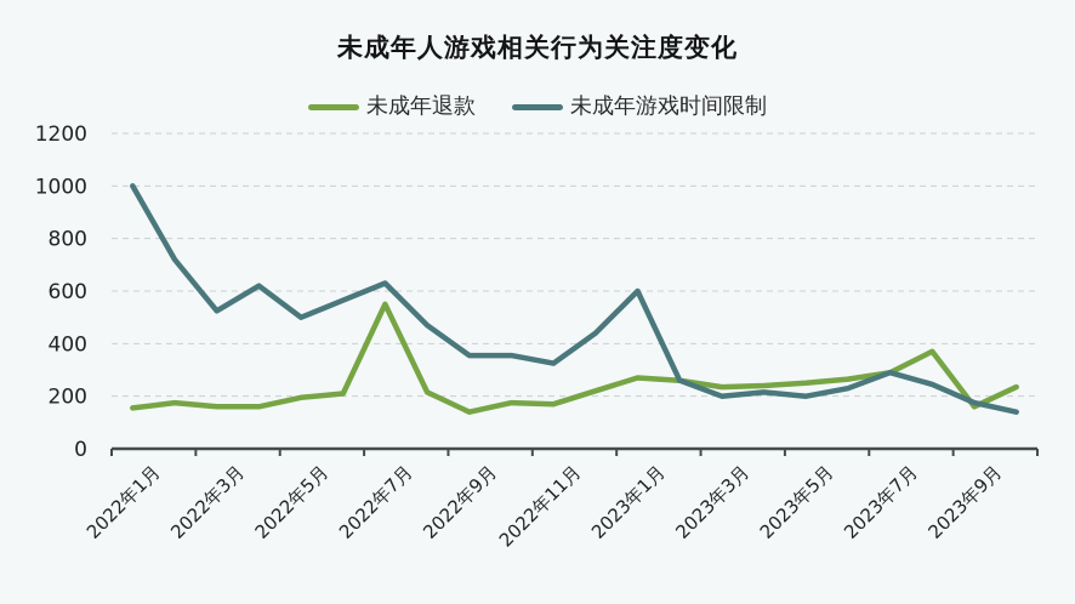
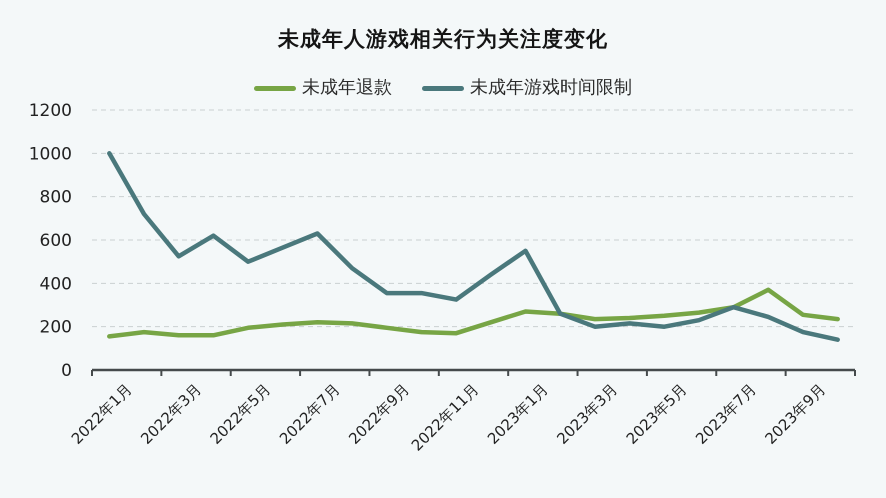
未成年退款/2022年7月: 550 -> 220
未成年退款/2022年9月: 140 -> 200
未成年游戏时间限制/2023年1月: 600 -> 550
未成年退款/2023年9月: 160 -> 260
